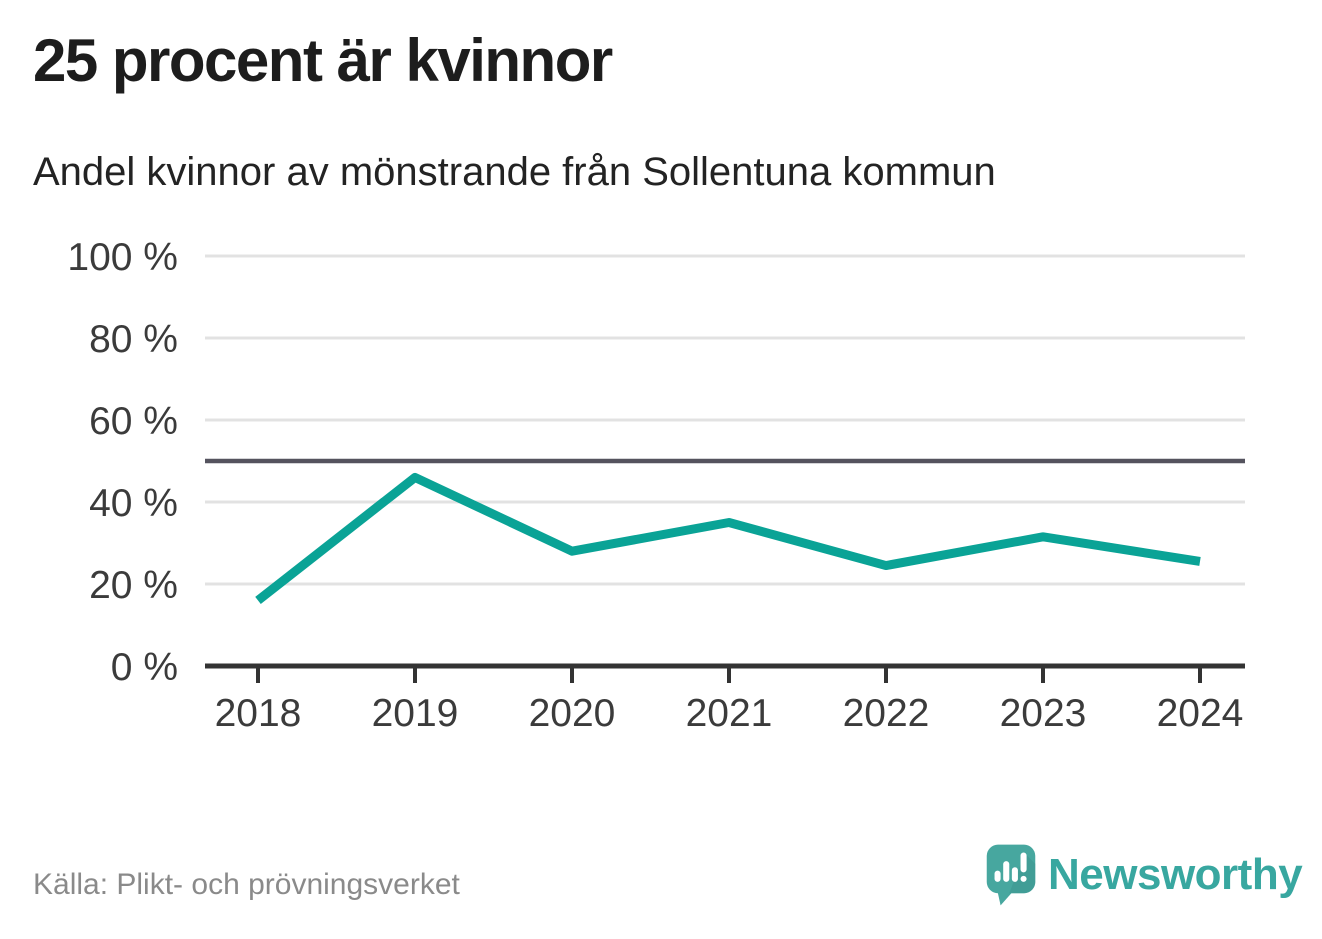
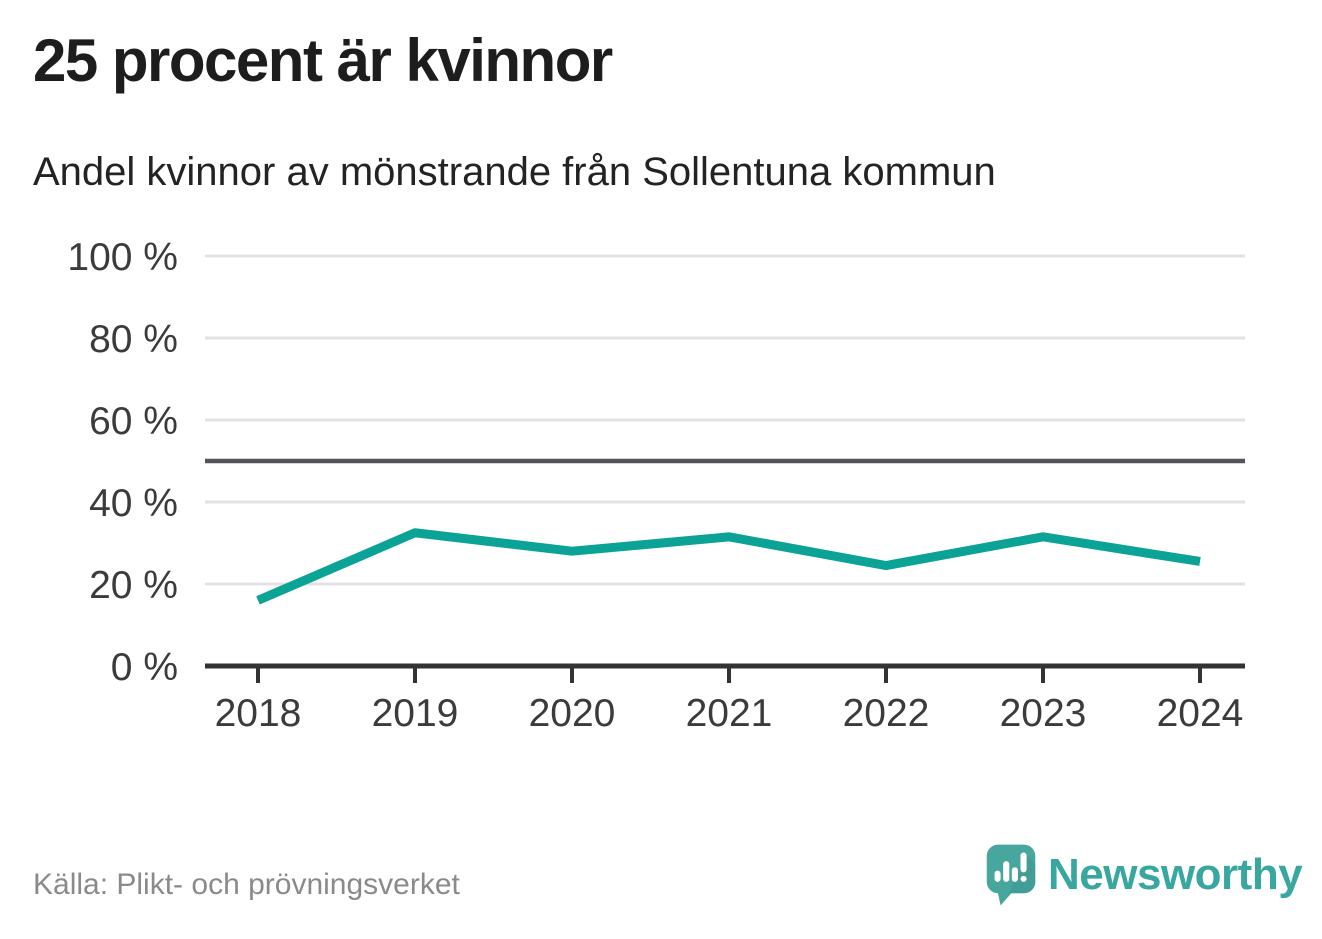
2019: 46% -> 32%
2021: 35% -> 32%
